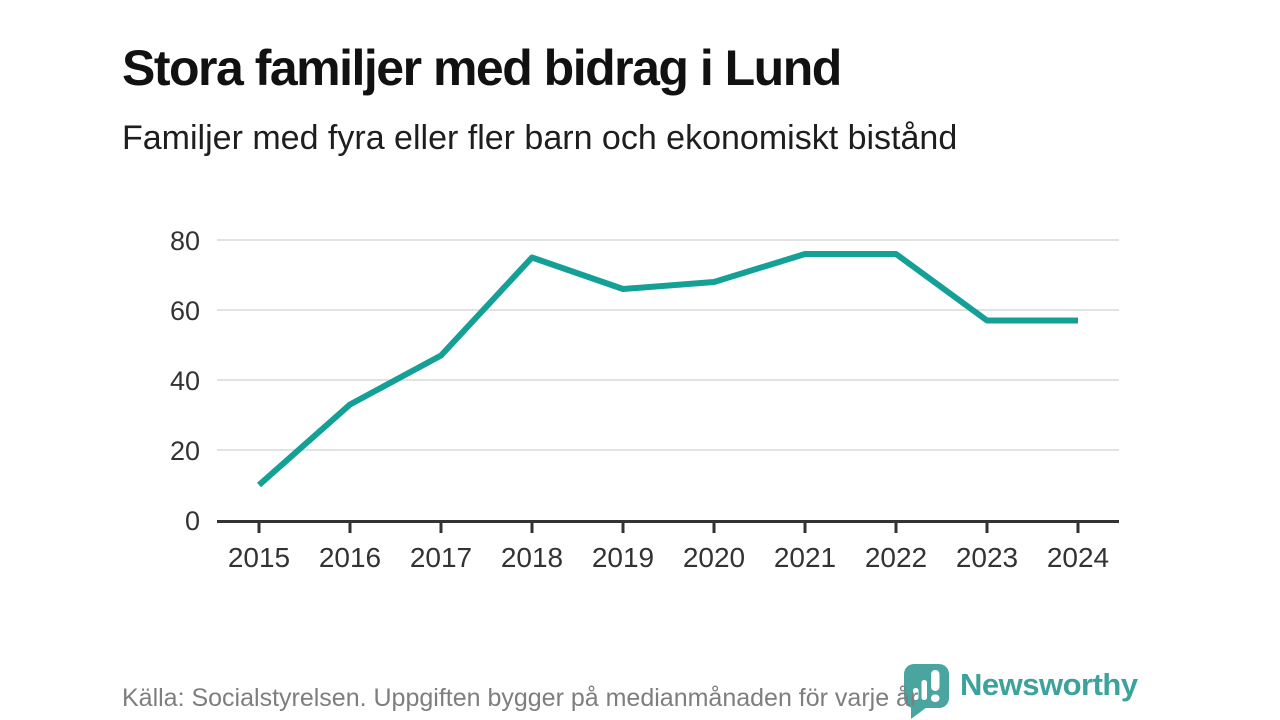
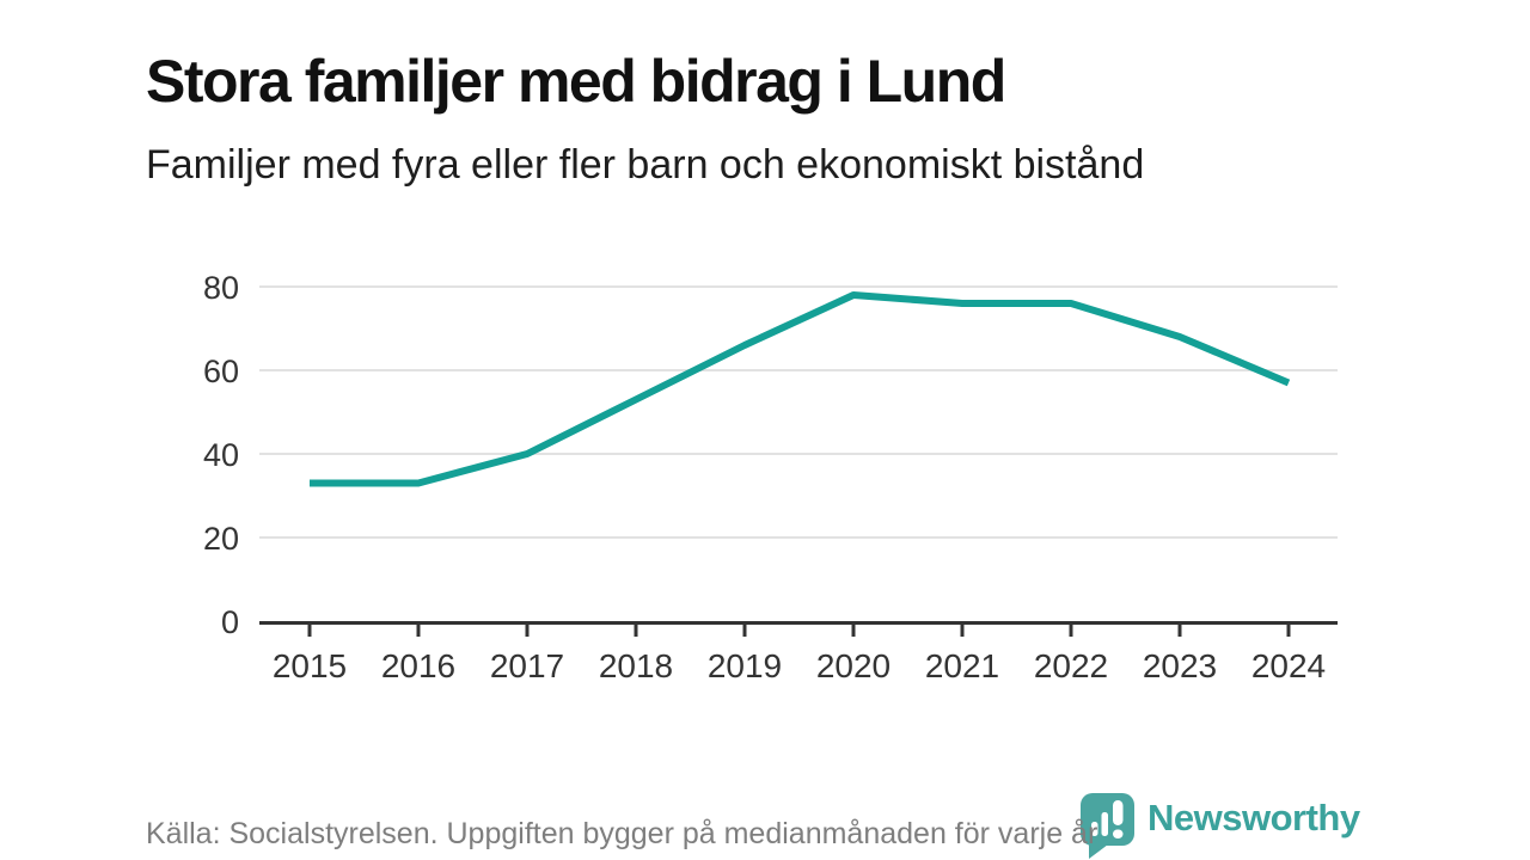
2015: 10 -> 33
2017: 47 -> 40
2018: 75 -> 53
2020: 68 -> 78
2023: 57 -> 68
